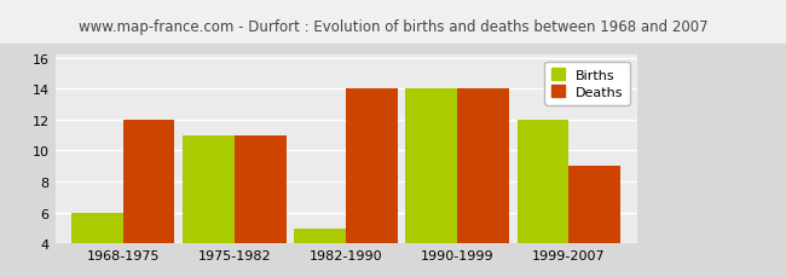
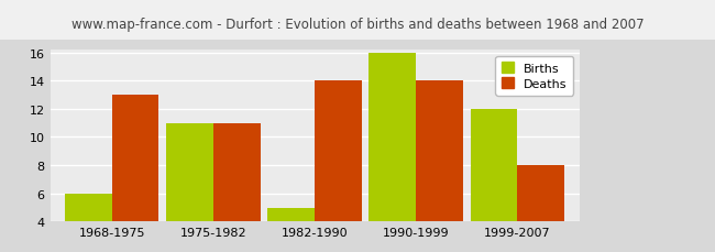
Deaths/1968-1975: 12 -> 13
Births/1990-1999: 14 -> 16
Deaths/1999-2007: 9 -> 8
